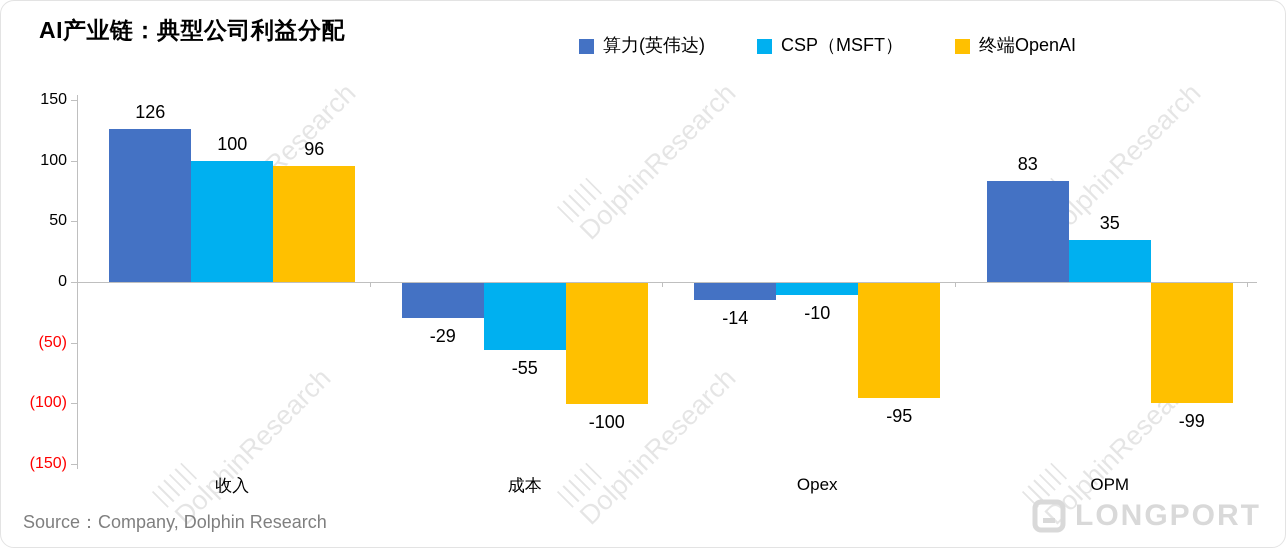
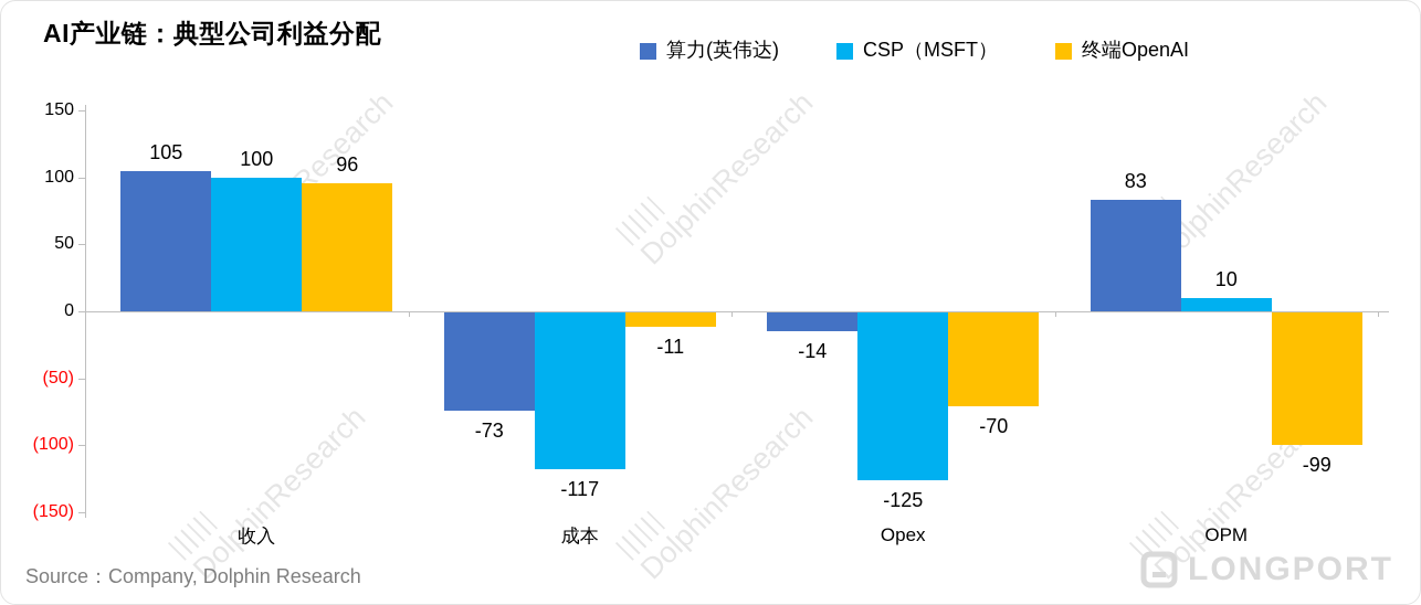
算力(英伟达)/收入: 126 -> 105
算力(英伟达)/成本: -29 -> -73
CSP（MSFT）/成本: -55 -> -117
终端OpenAI/成本: -100 -> -11
CSP（MSFT）/Opex: -10 -> -125
终端OpenAI/Opex: -95 -> -70
CSP（MSFT）/OPM: 35 -> 10
